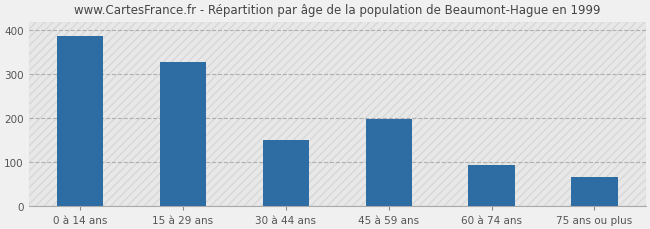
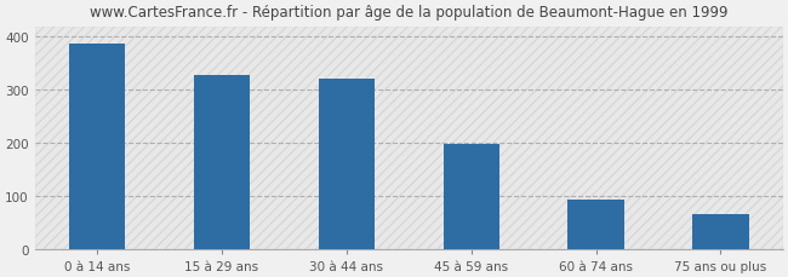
30 à 44 ans: 150 -> 320
